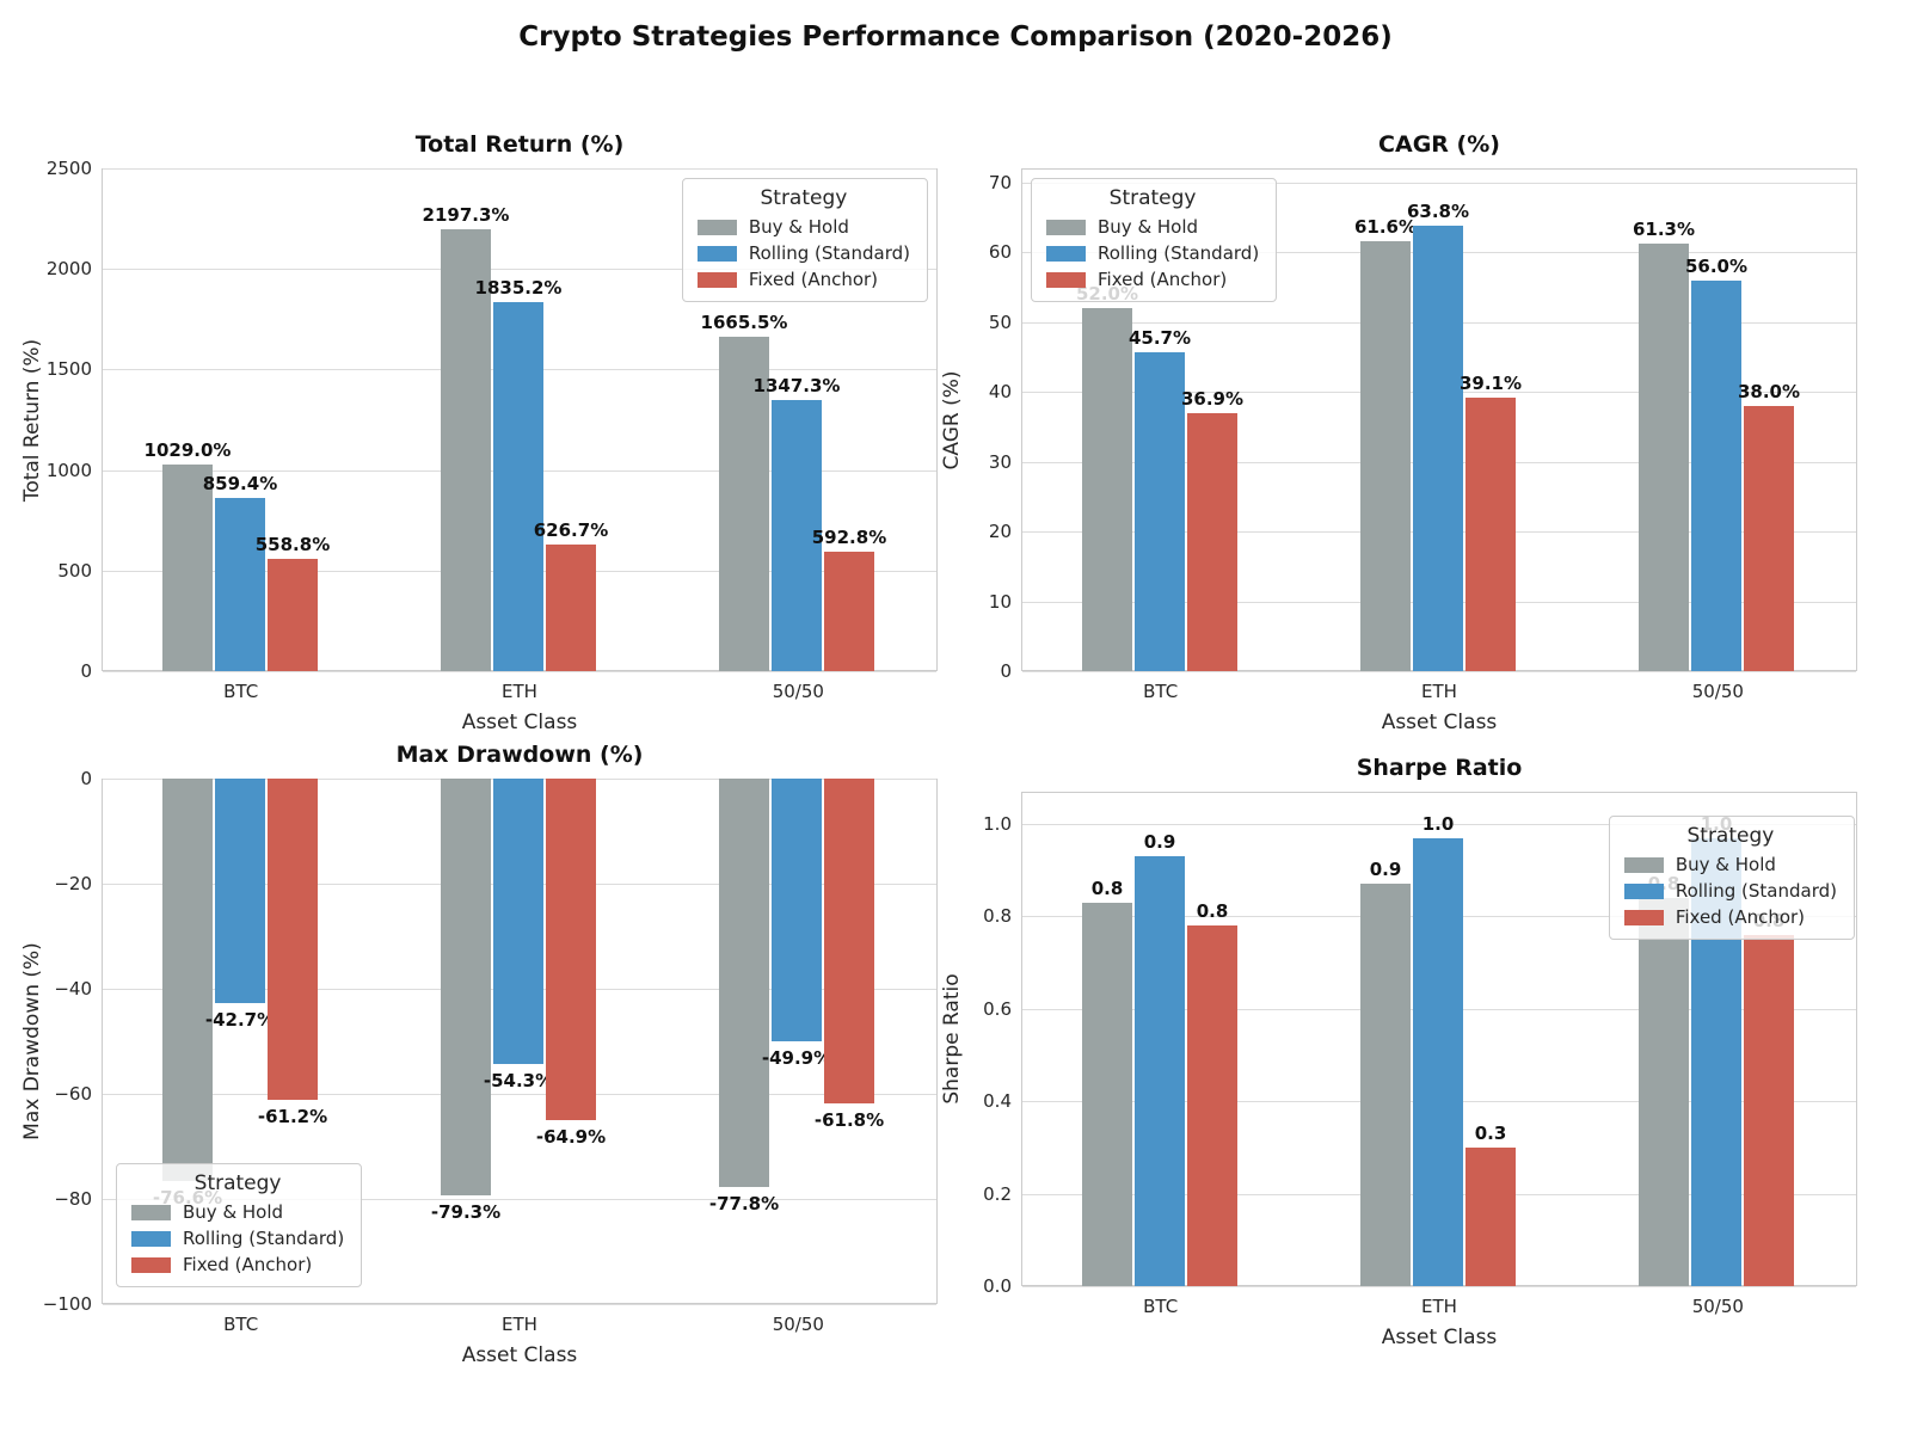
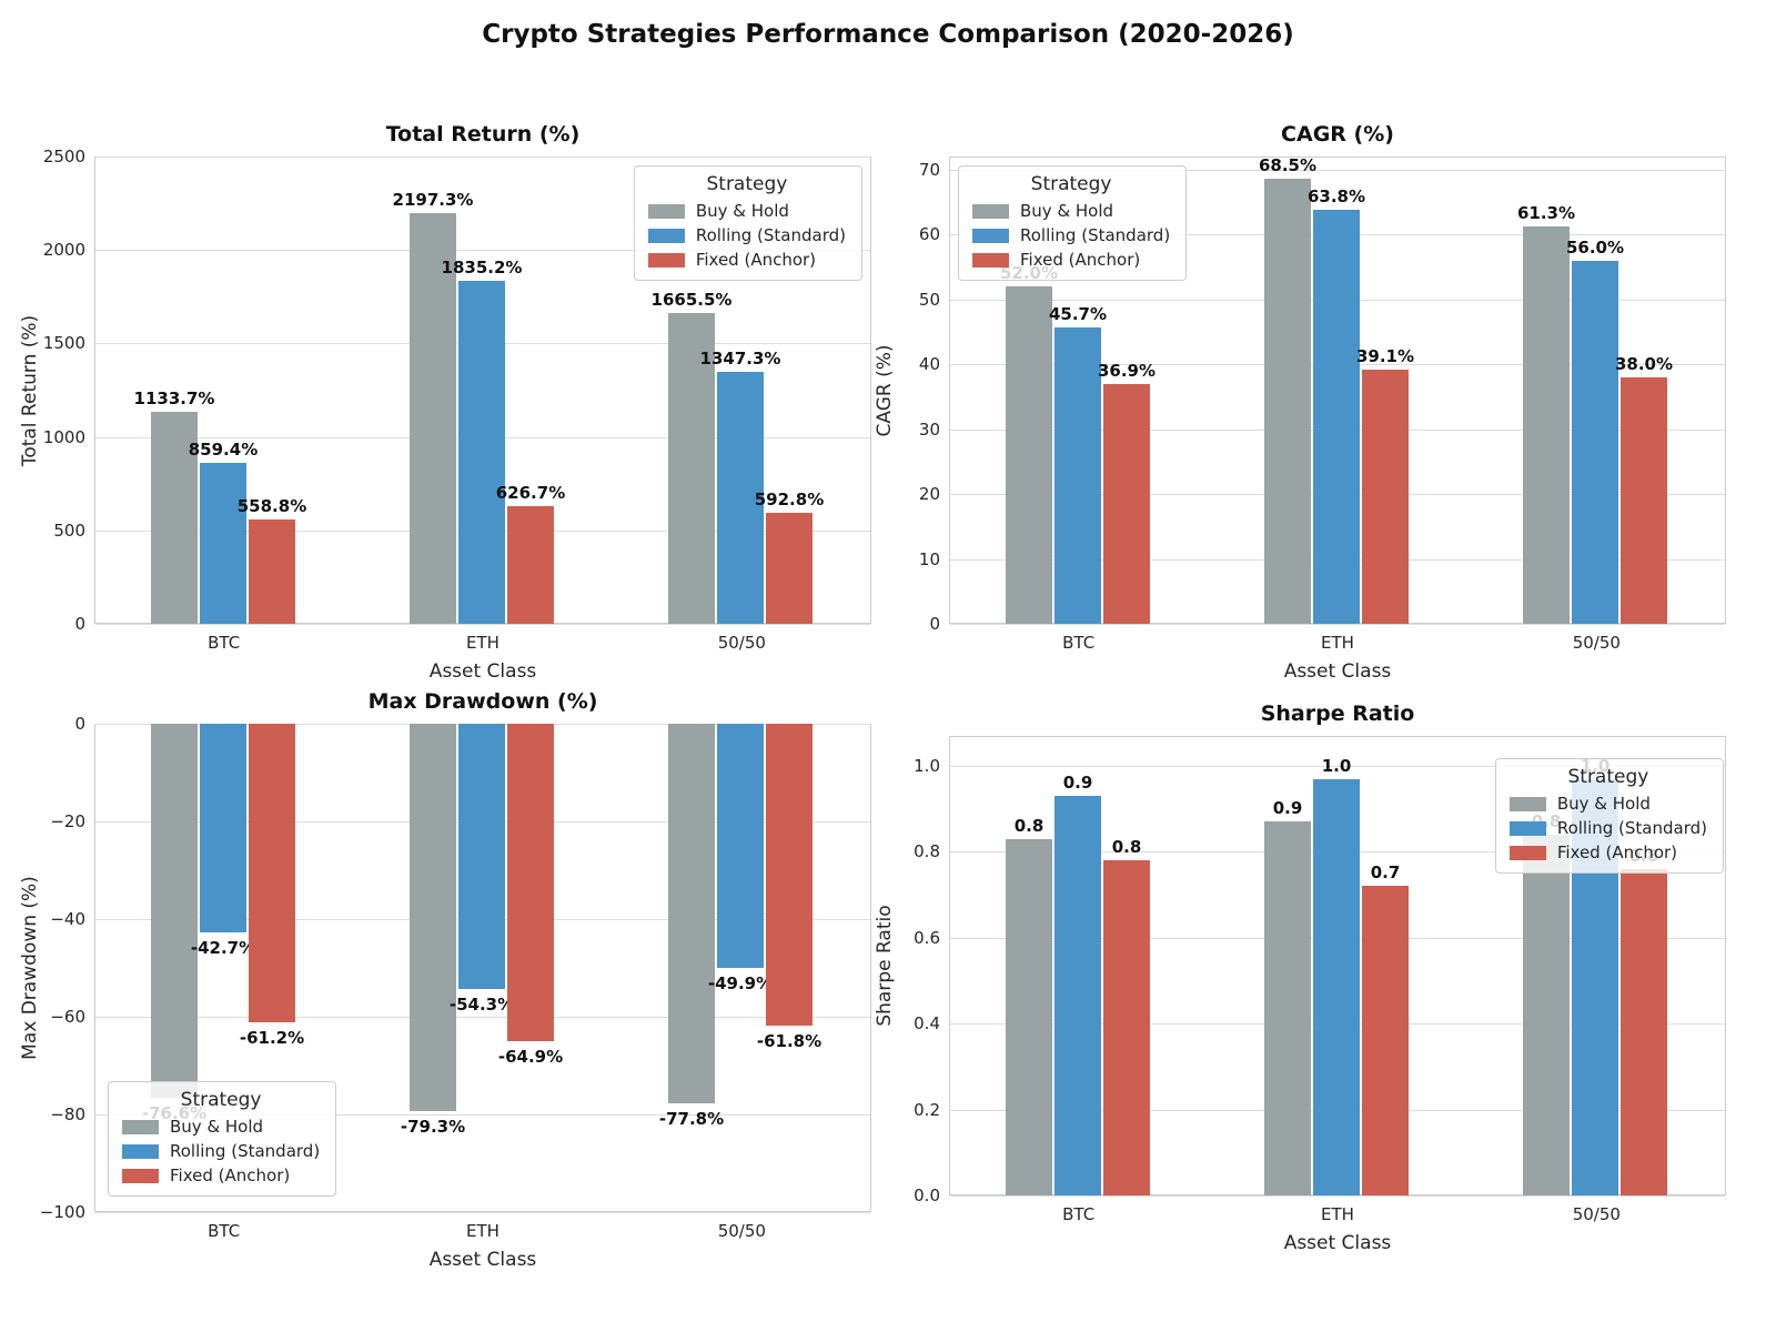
Total Return (%)/Buy & Hold/BTC: 1029.0% -> 1133.7%
CAGR (%)/Buy & Hold/ETH: 61.6% -> 68.5%
Sharpe Ratio/Fixed (Anchor)/ETH: 0.3 -> 0.7
